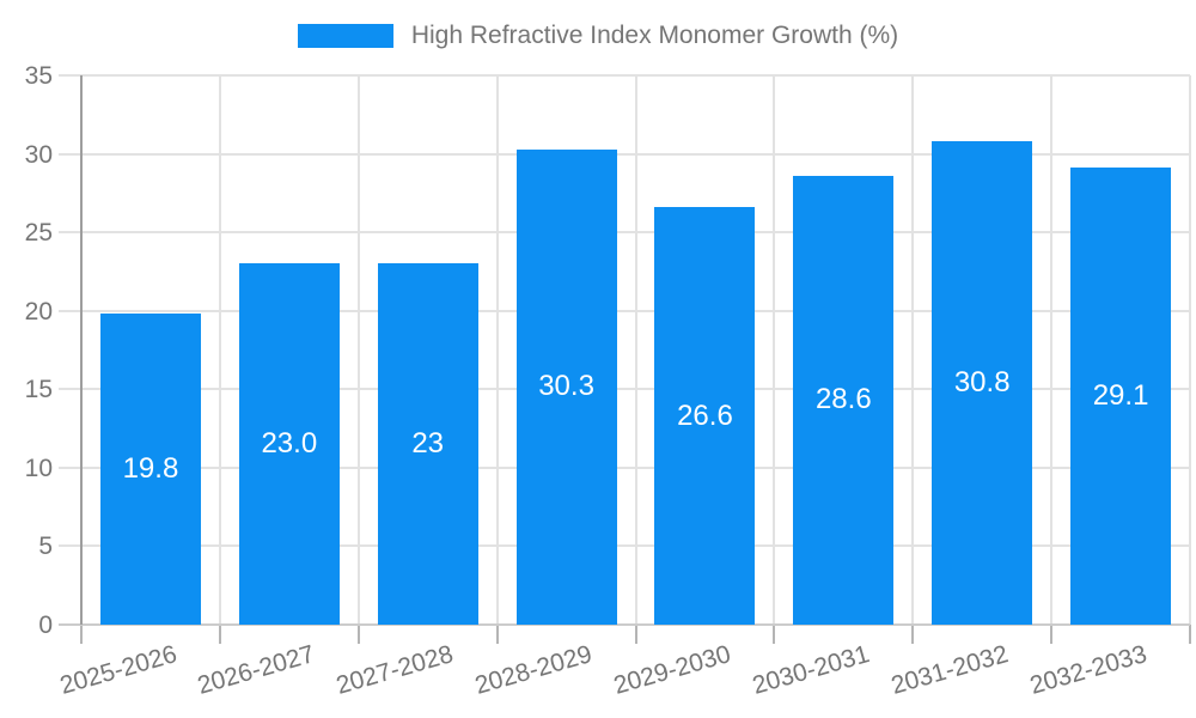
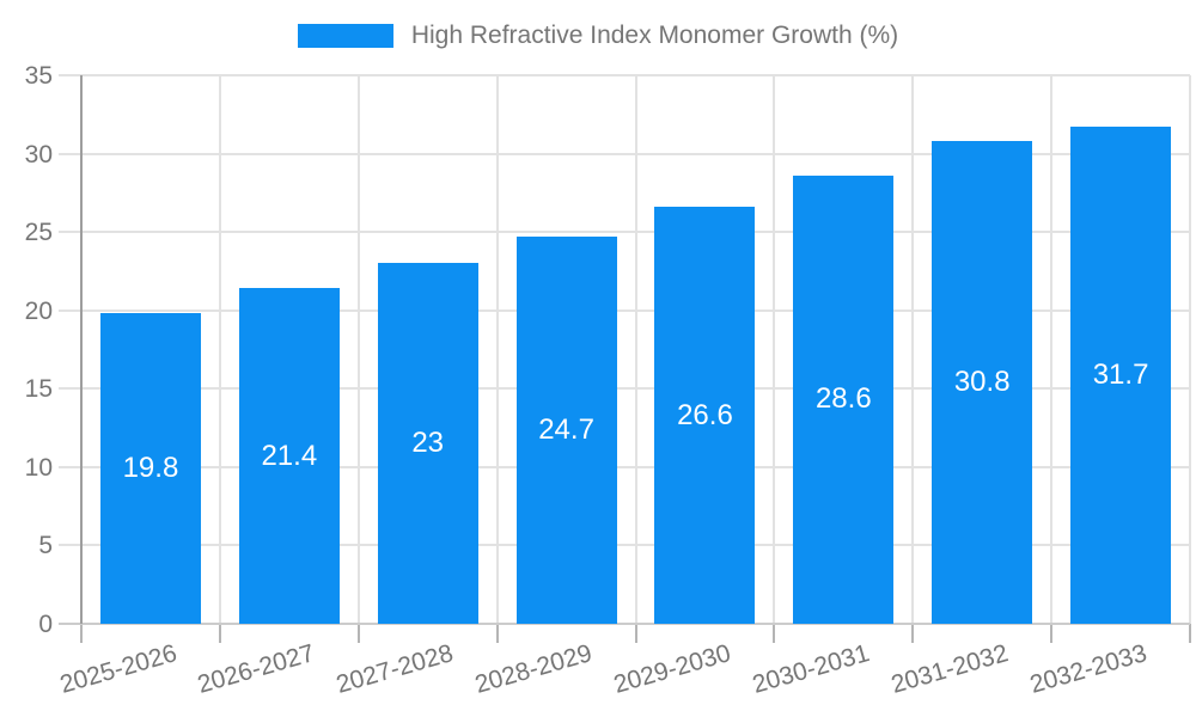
2026-2027: 23.0 -> 21.4
2028-2029: 30.3 -> 24.7
2032-2033: 29.1 -> 31.7
